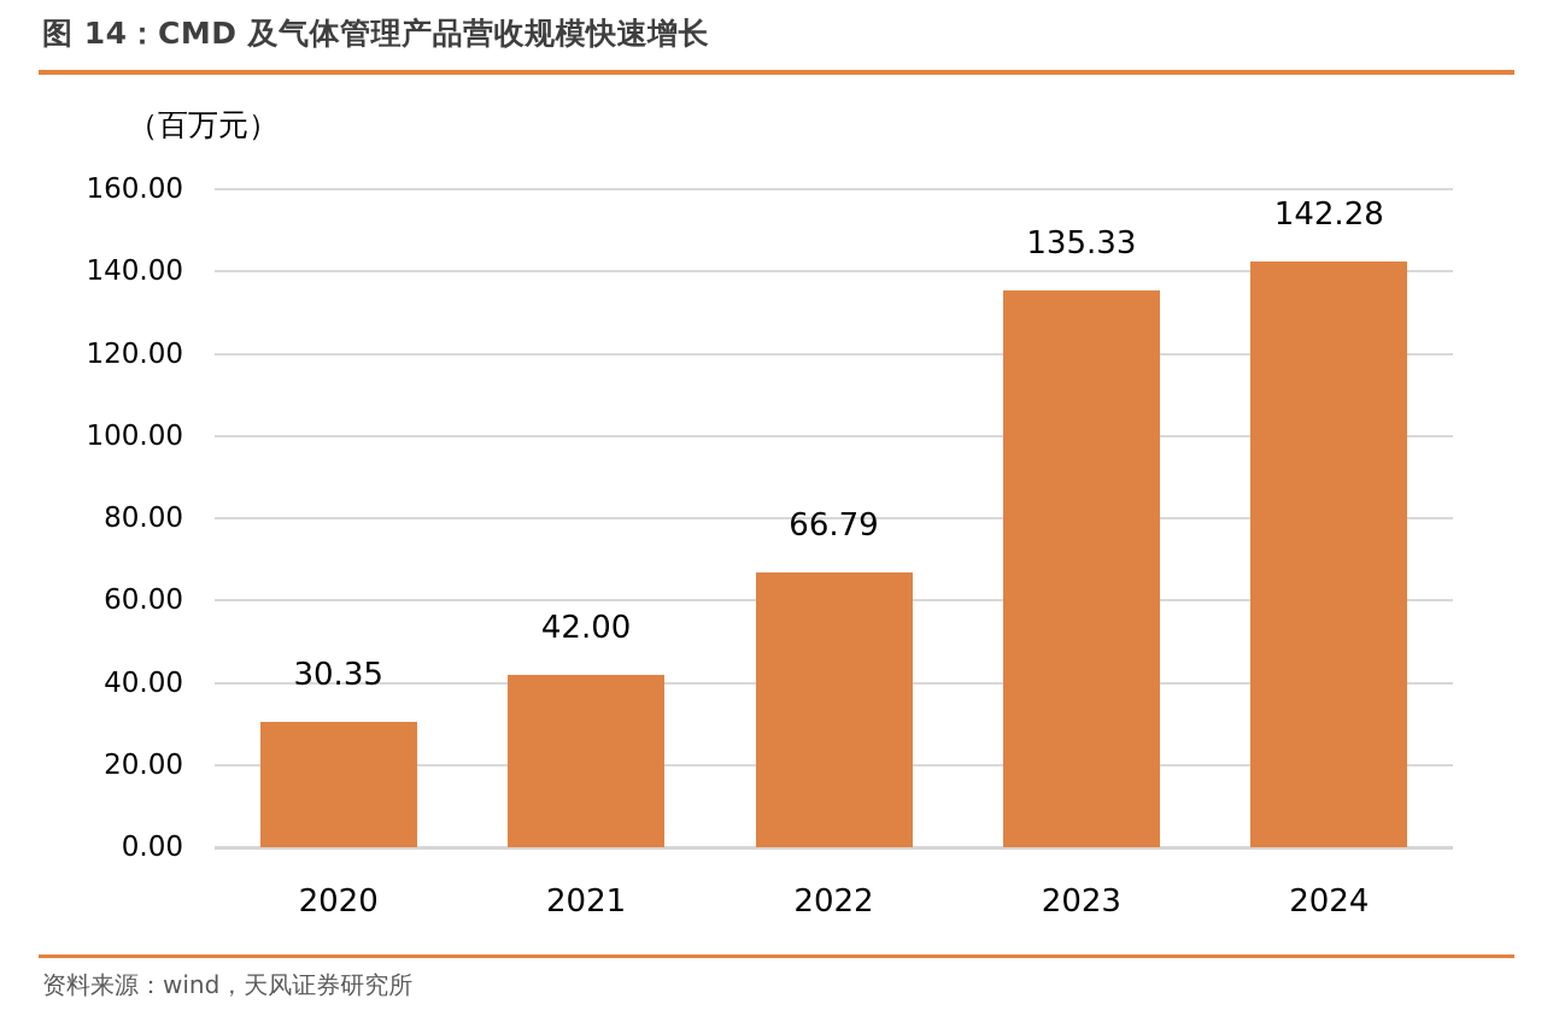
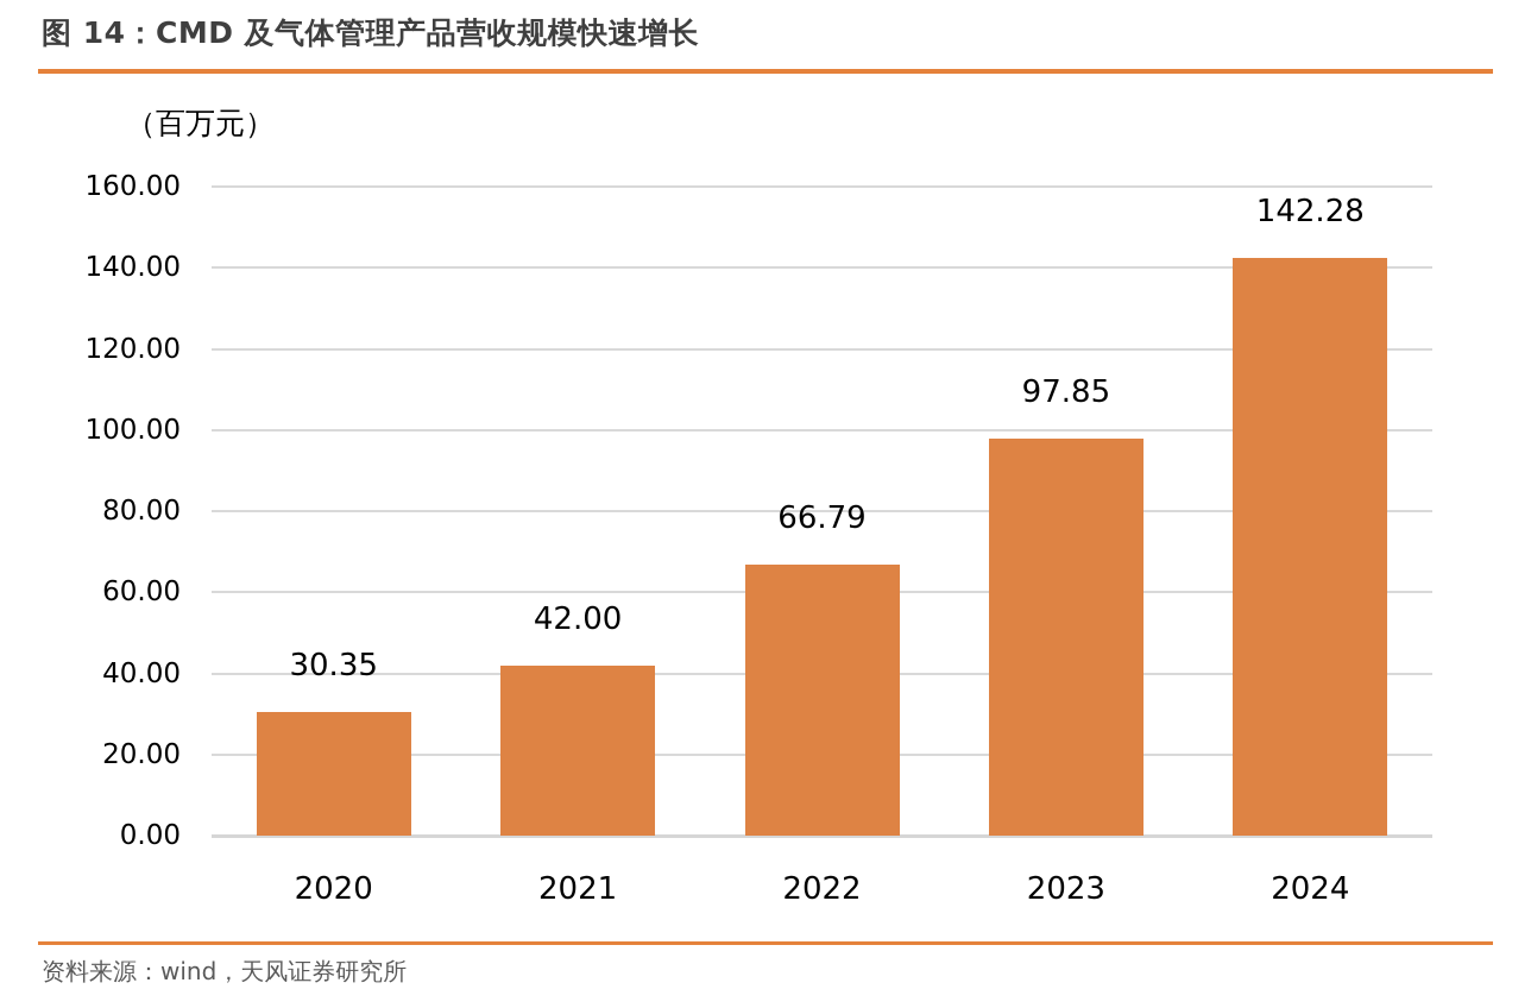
2023: 135.33 -> 97.85
